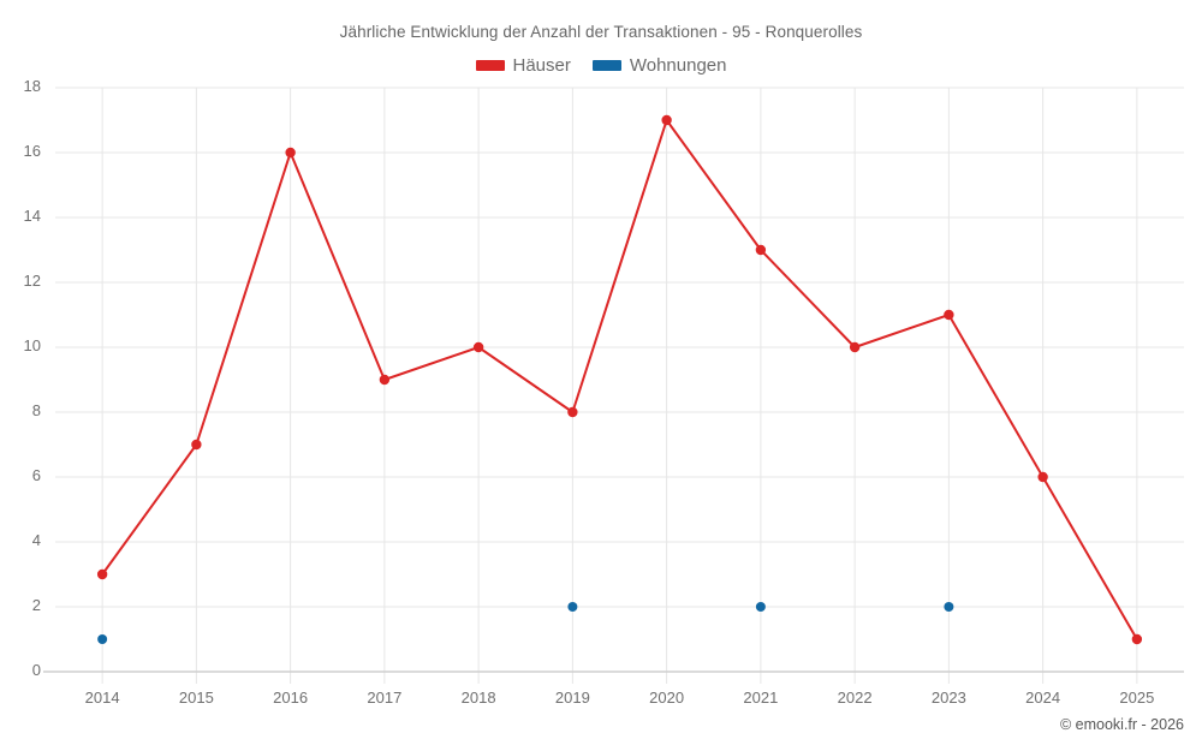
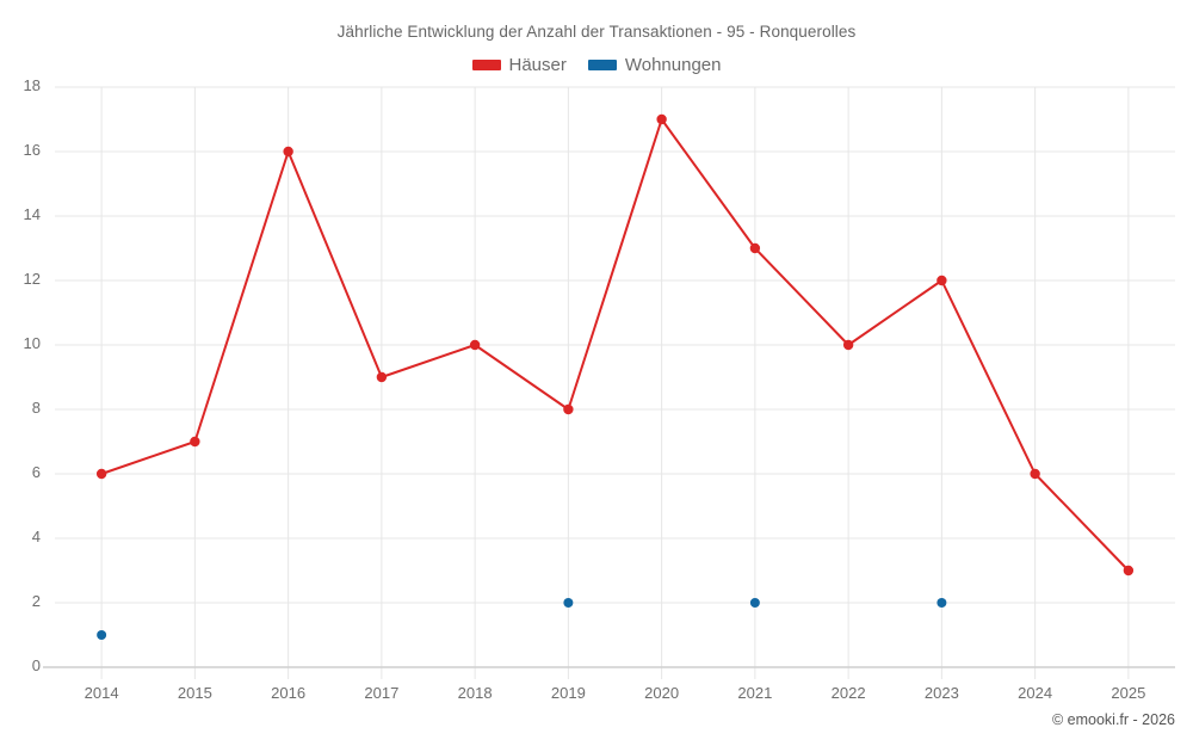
Häuser/2014: 3 -> 6
Häuser/2023: 11 -> 12
Häuser/2025: 1 -> 3
